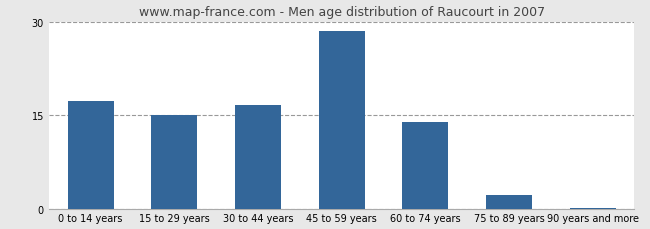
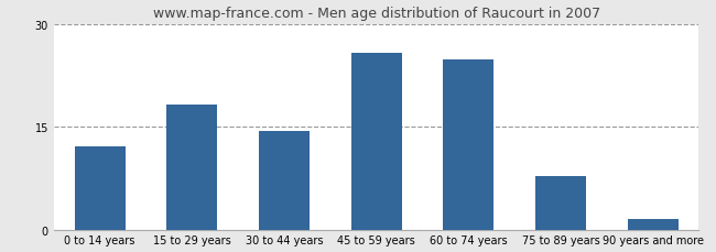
0 to 14 years: 17.2 -> 12.2
15 to 29 years: 15.0 -> 18.2
30 to 44 years: 16.6 -> 14.4
45 to 59 years: 28.5 -> 25.8
60 to 74 years: 13.9 -> 24.8
75 to 89 years: 2.2 -> 7.8
90 years and more: 0.1 -> 1.6
